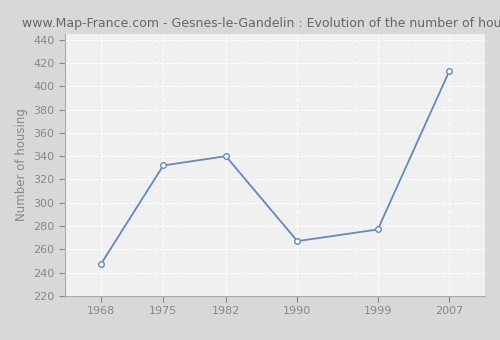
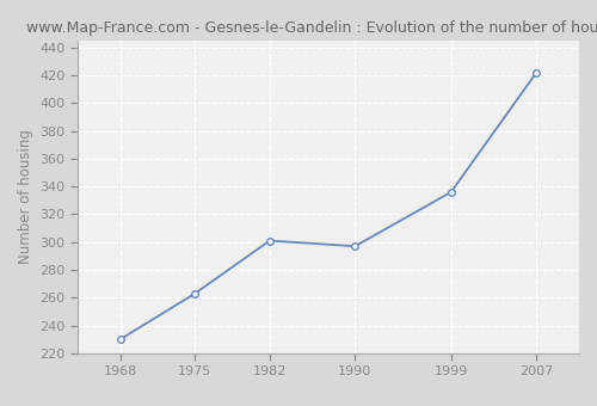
1968: 247 -> 230
1975: 332 -> 263
1982: 340 -> 301
1990: 267 -> 297
1999: 277 -> 336
2007: 413 -> 422
